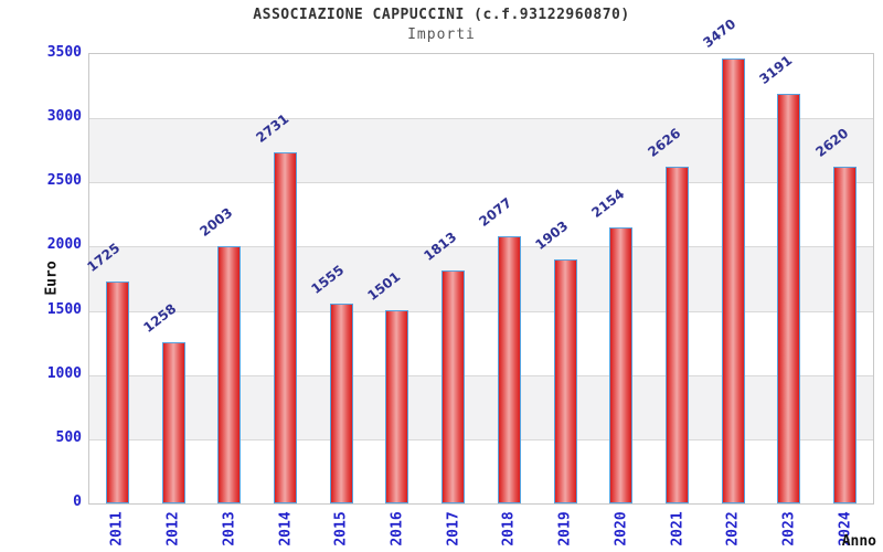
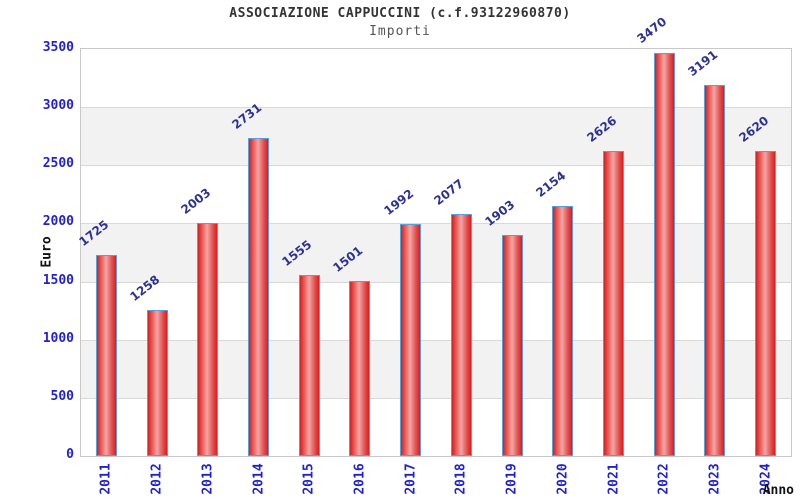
2017: 1813 -> 1992
